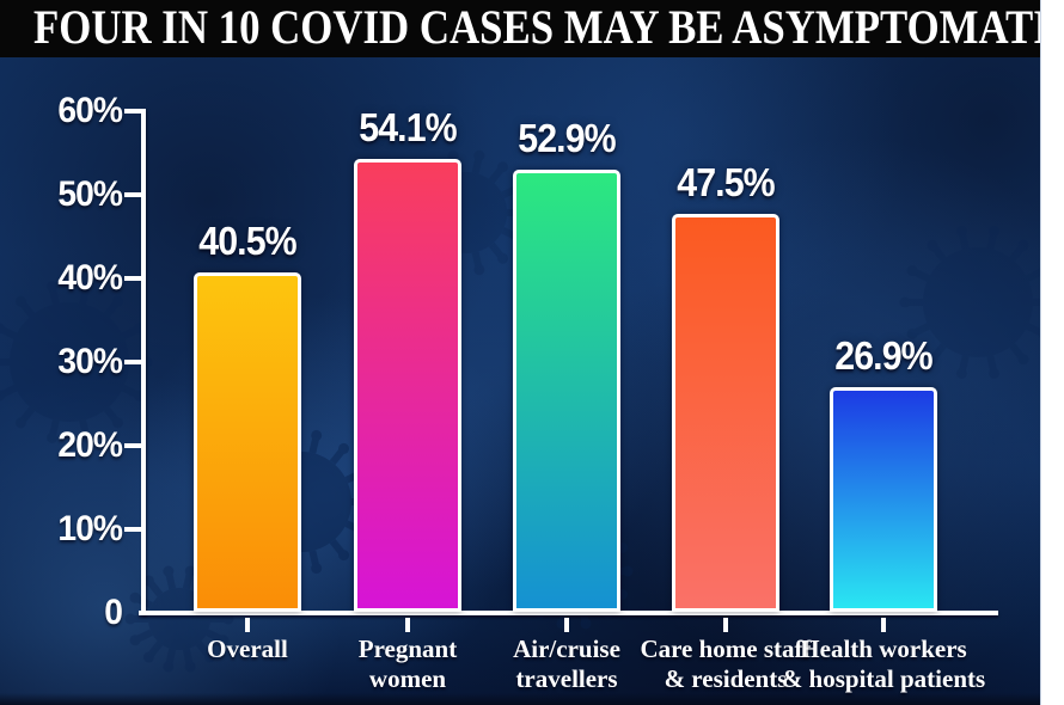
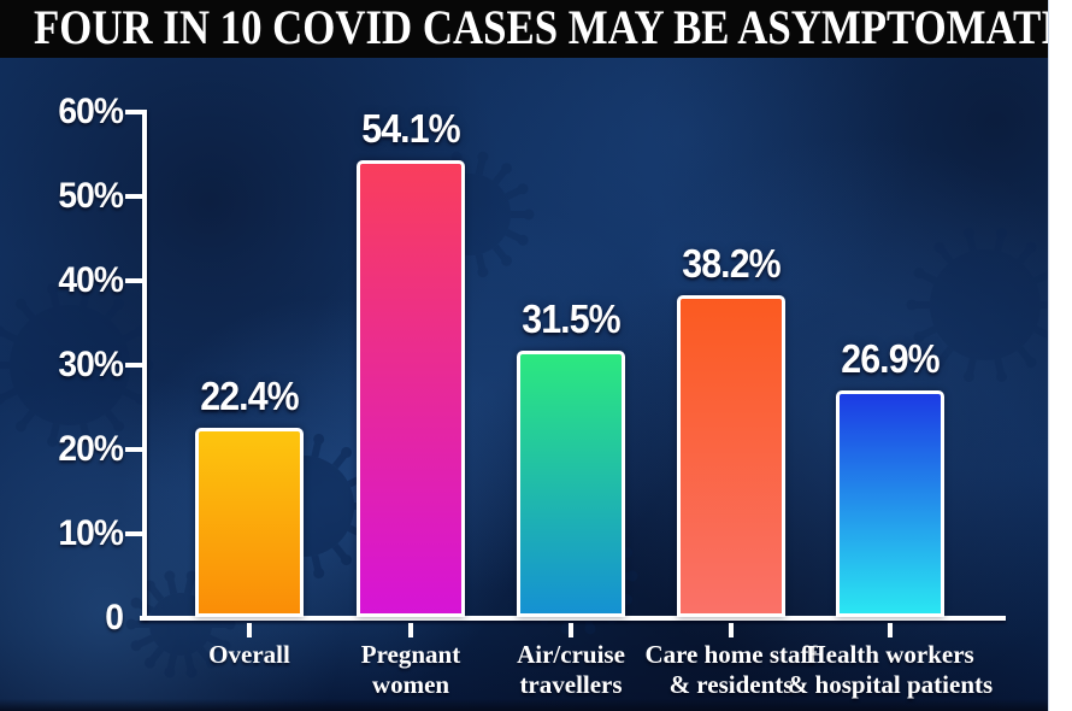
Overall: 40.5% -> 22.4%
Air/cruise travellers: 52.9% -> 31.5%
Care home staff & residents: 47.5% -> 38.2%
